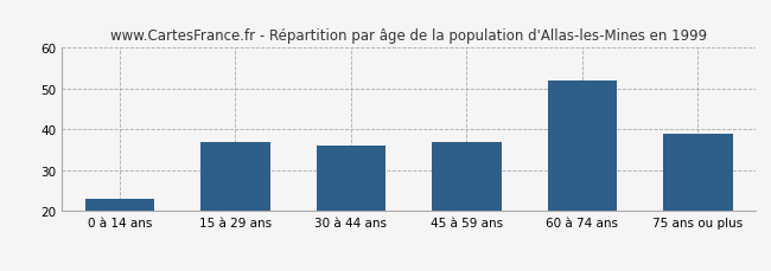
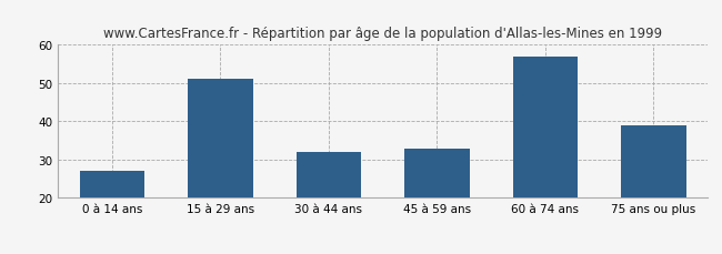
0 à 14 ans: 23 -> 27
15 à 29 ans: 37 -> 51
30 à 44 ans: 36 -> 32
45 à 59 ans: 37 -> 33
60 à 74 ans: 52 -> 57
